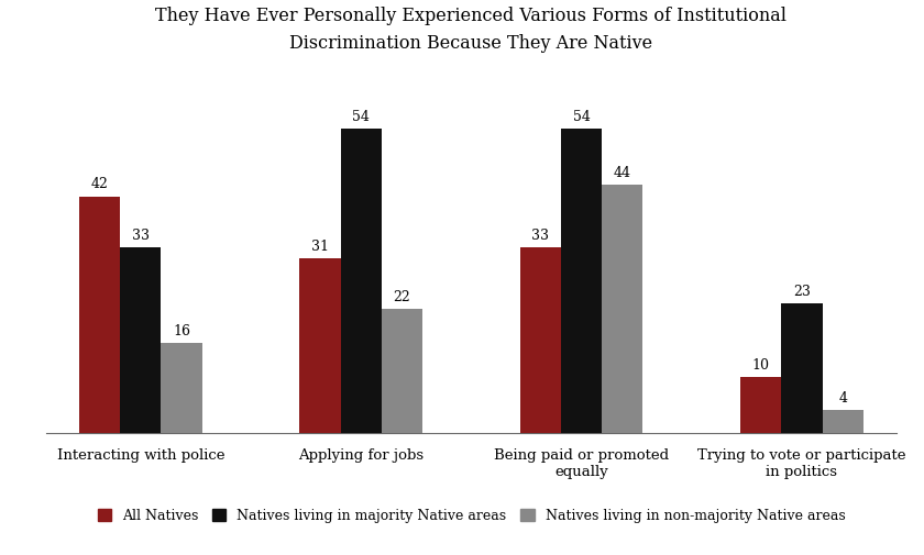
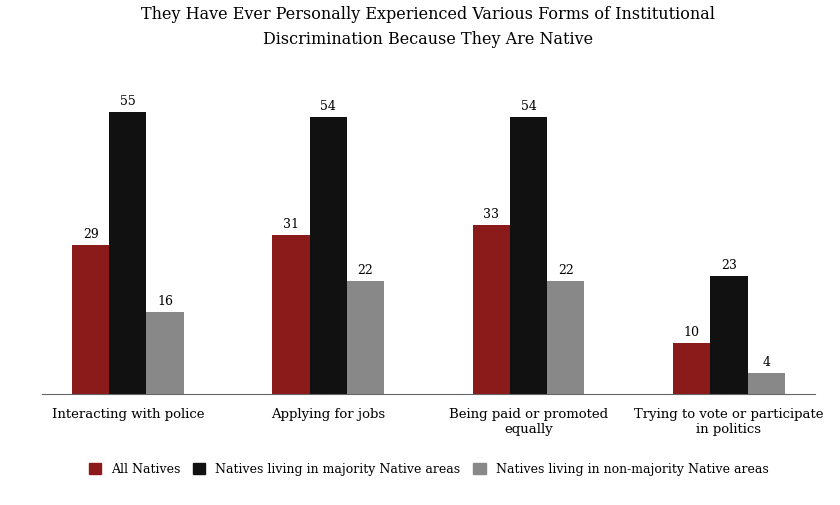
All Natives/Interacting with police: 42 -> 29
Natives living in majority Native areas/Interacting with police: 33 -> 55
Natives living in non-majority Native areas/Being paid or promoted equally: 44 -> 22
